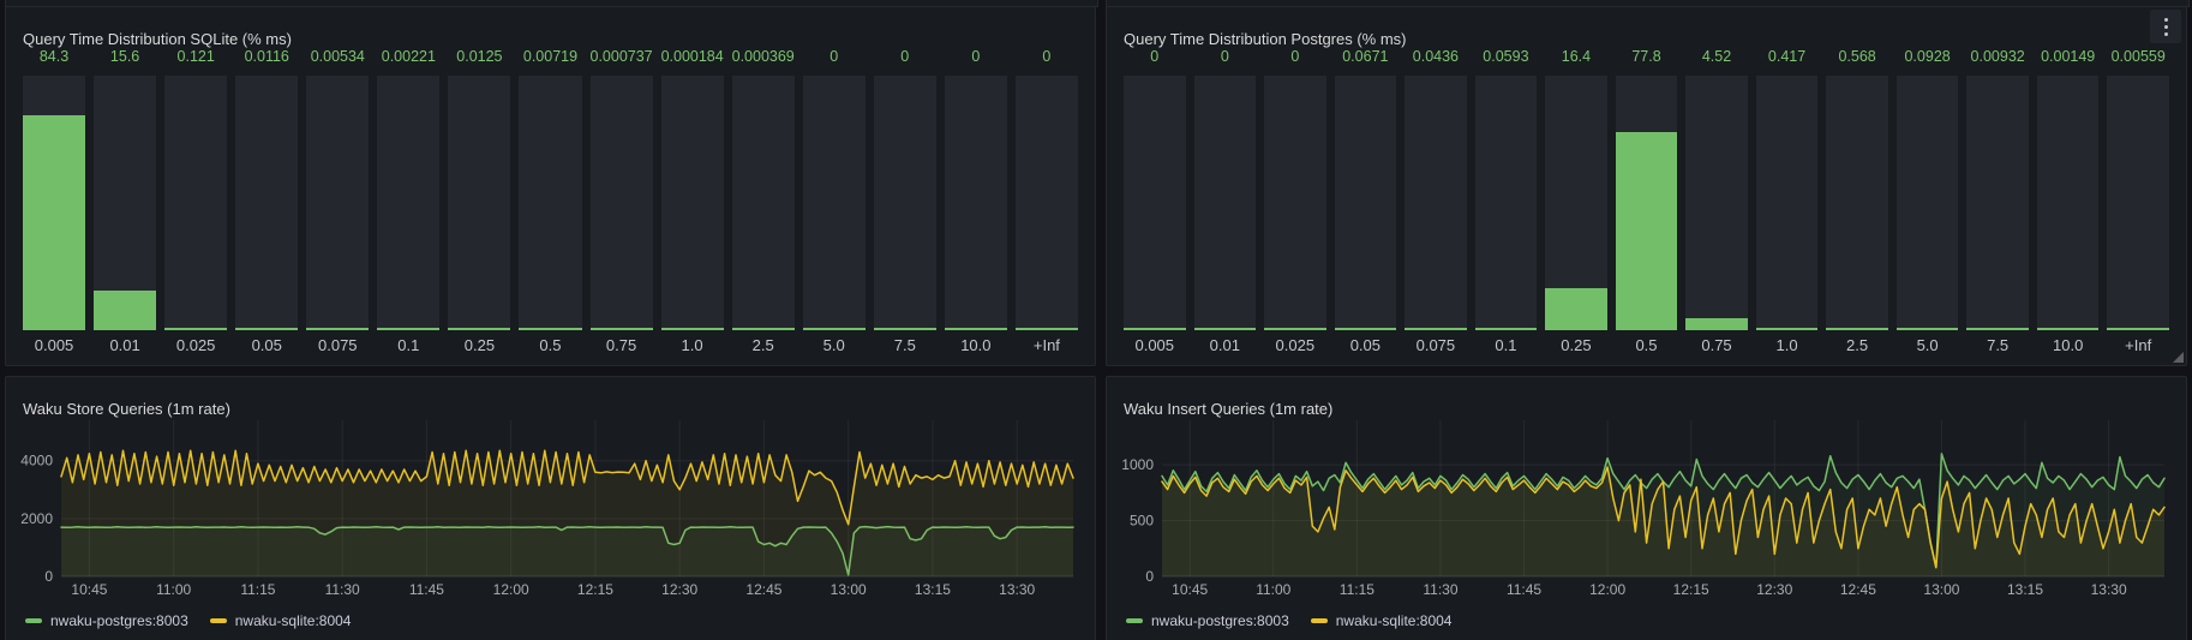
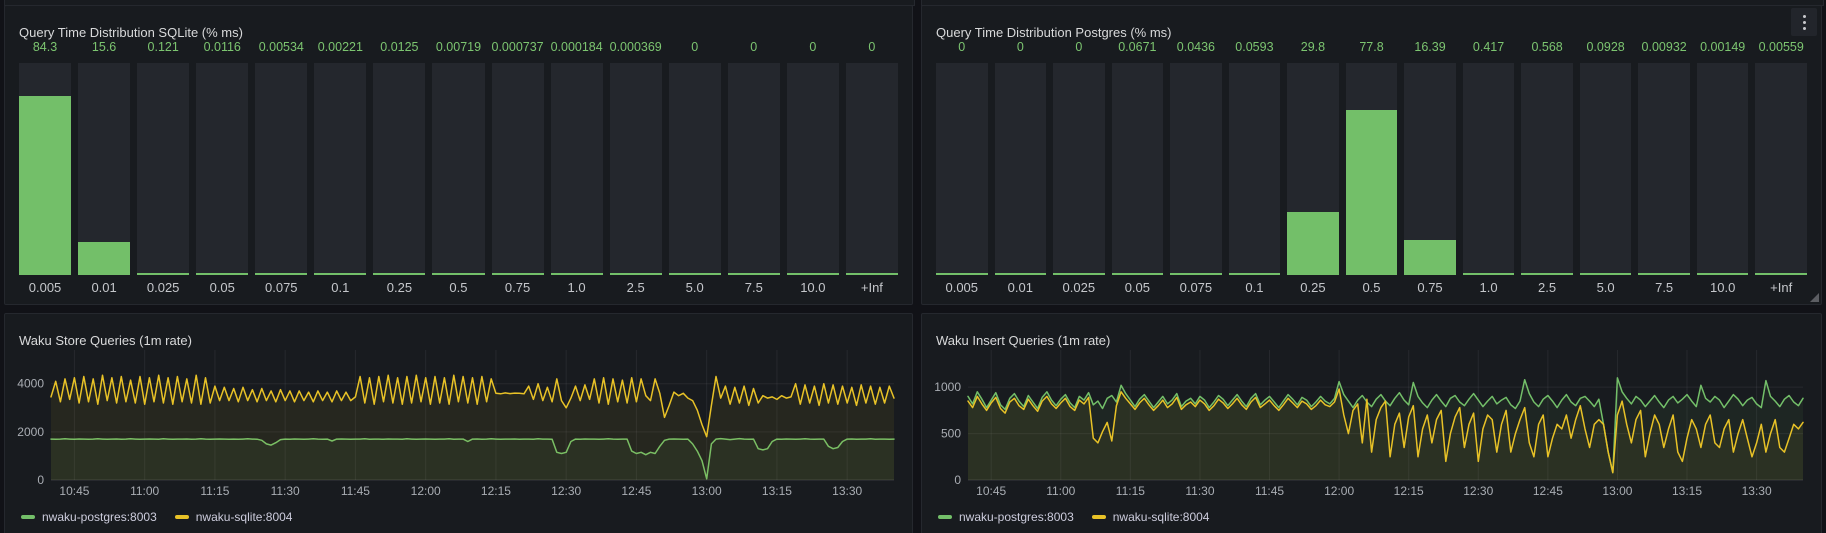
Query Time Distribution Postgres (% ms)/0.25: 16.4 -> 29.8
Query Time Distribution Postgres (% ms)/0.75: 4.52 -> 16.39
